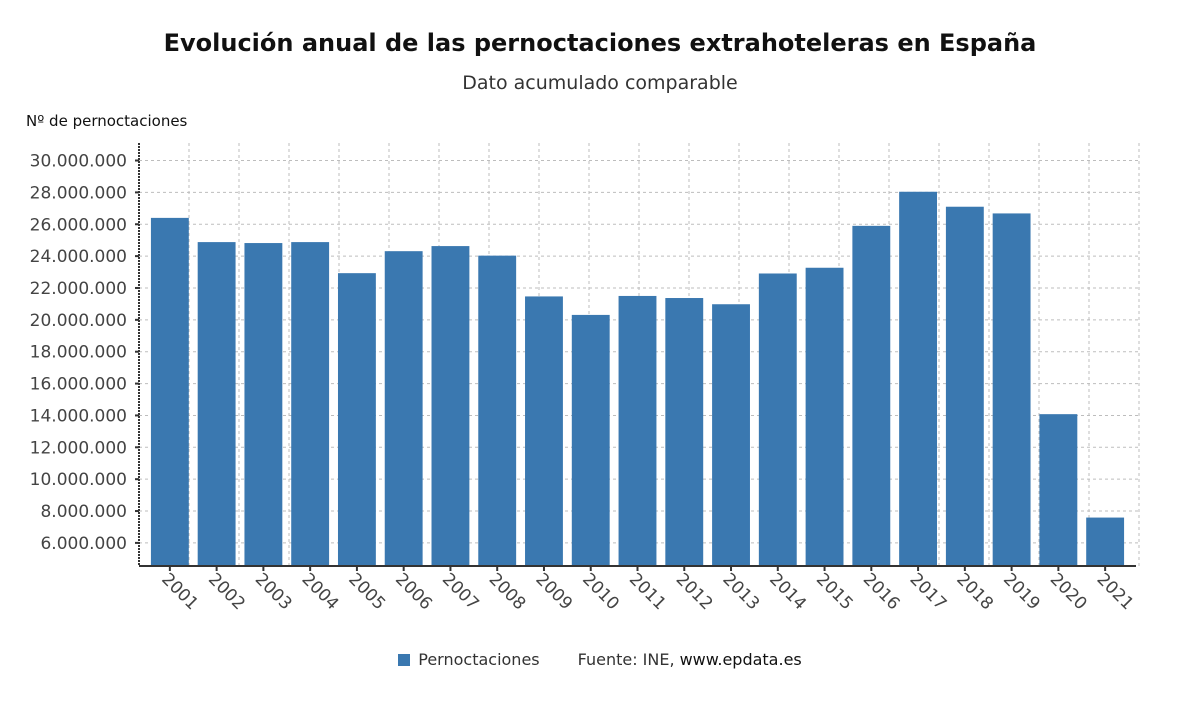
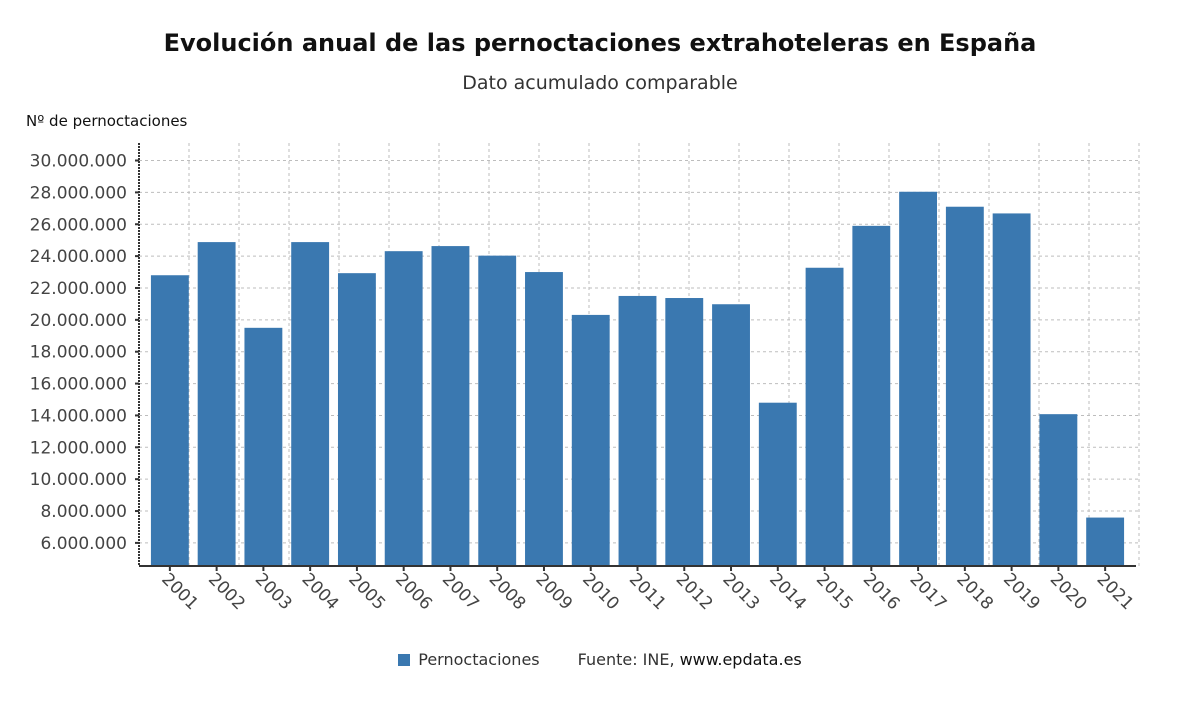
2001: 26400000 -> 22800000
2003: 24800000 -> 19500000
2009: 21500000 -> 23000000
2014: 22900000 -> 14800000
